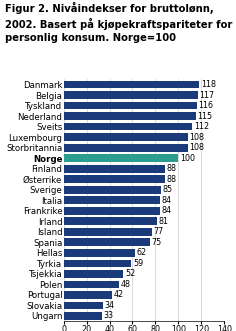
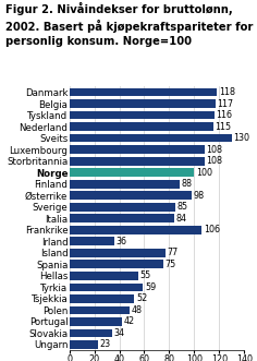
Sveits: 112 -> 130
Østerrike: 88 -> 98
Frankrike: 84 -> 106
Irland: 81 -> 36
Hellas: 62 -> 55
Ungarn: 33 -> 23
